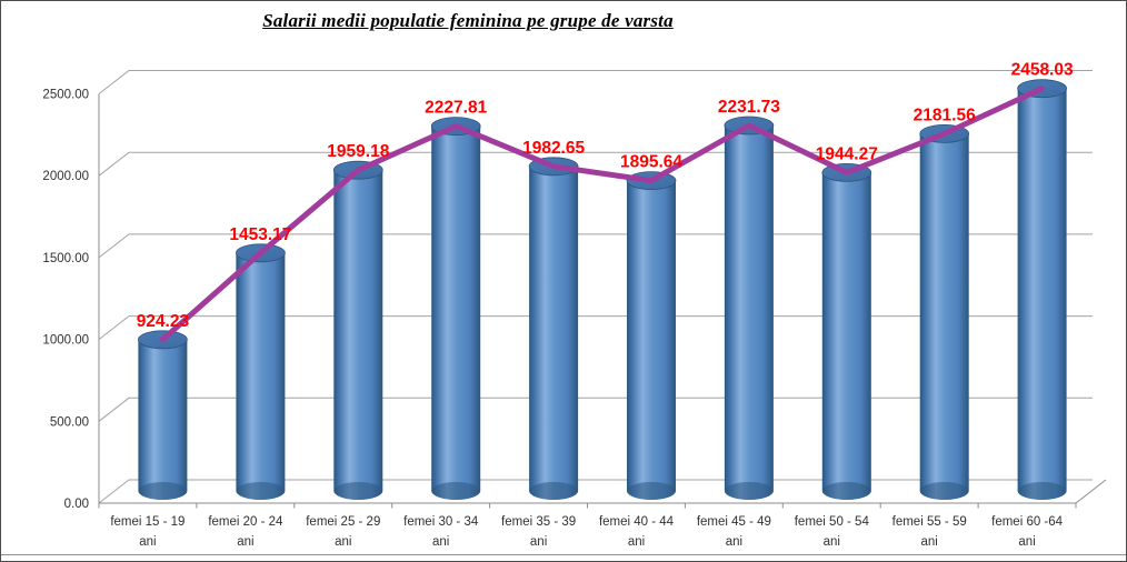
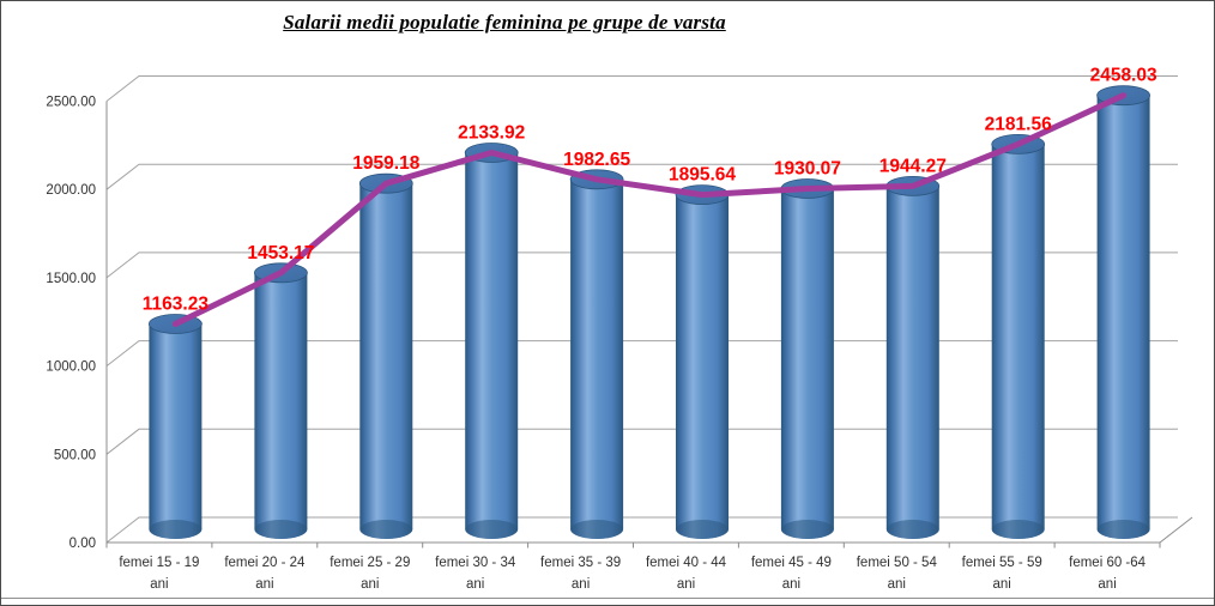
femei 15 - 19: 924.23 -> 1163.23
femei 30 - 34: 2227.81 -> 2133.92
femei 45 - 49: 2231.73 -> 1930.07
